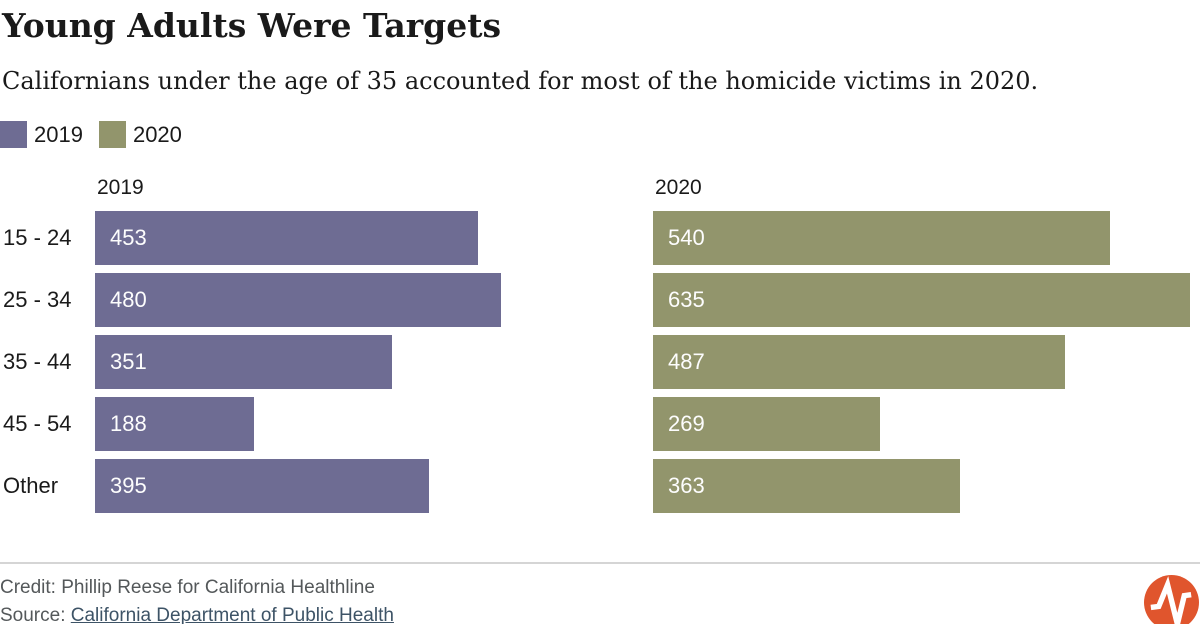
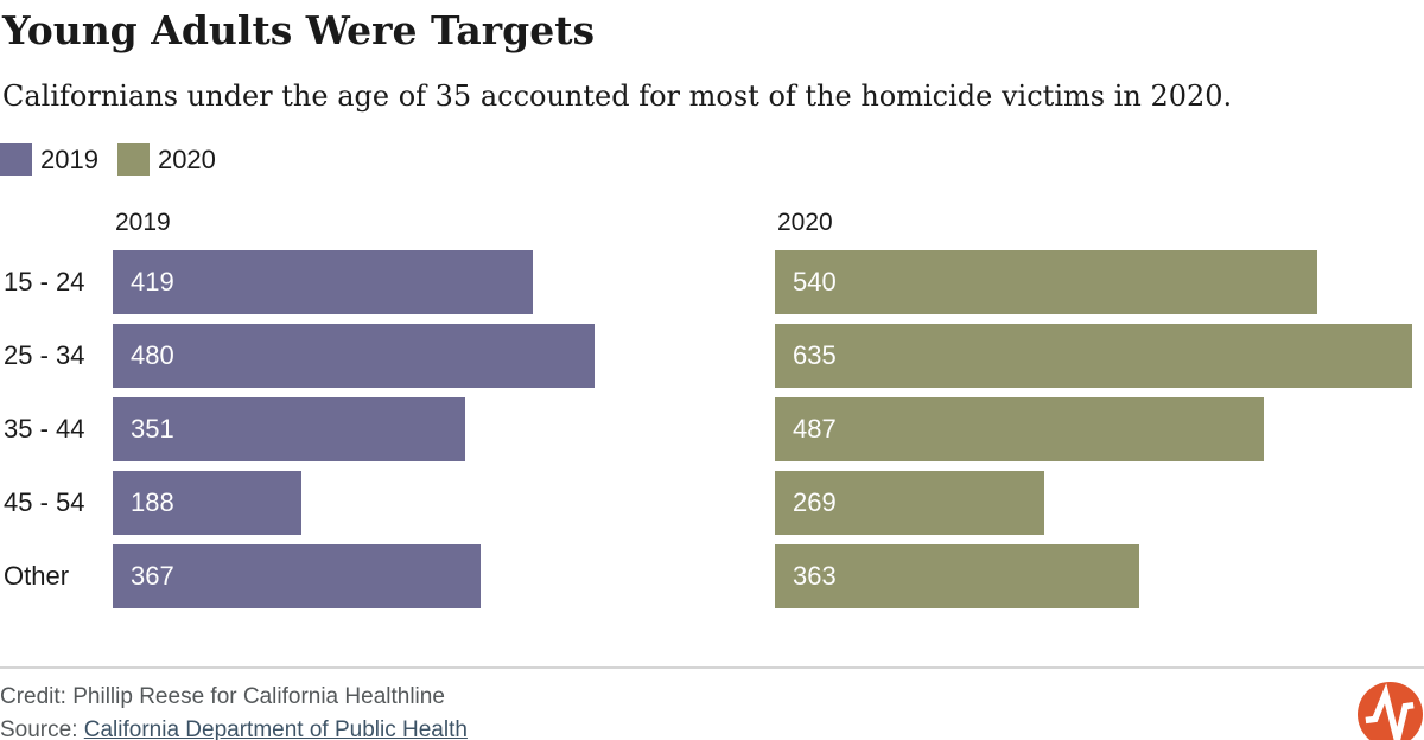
2019/15 - 24: 453 -> 419
2019/Other: 395 -> 367
